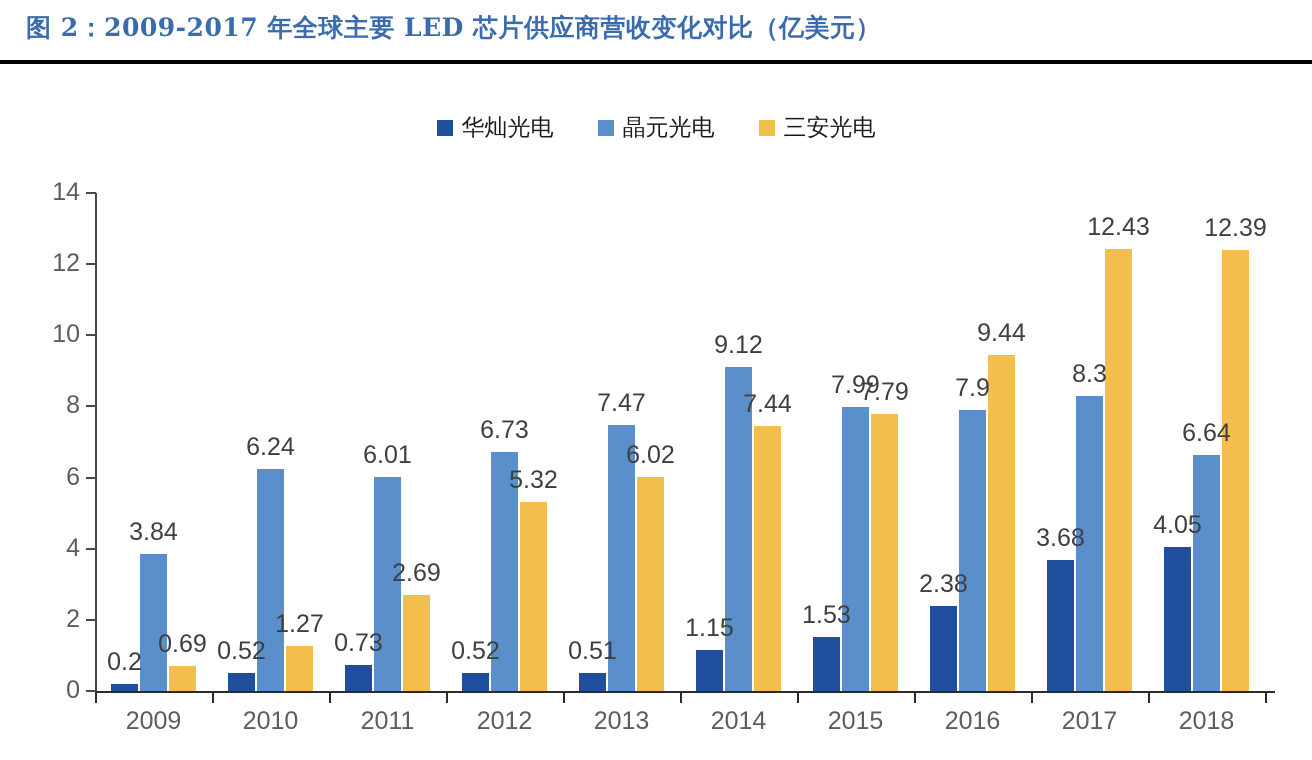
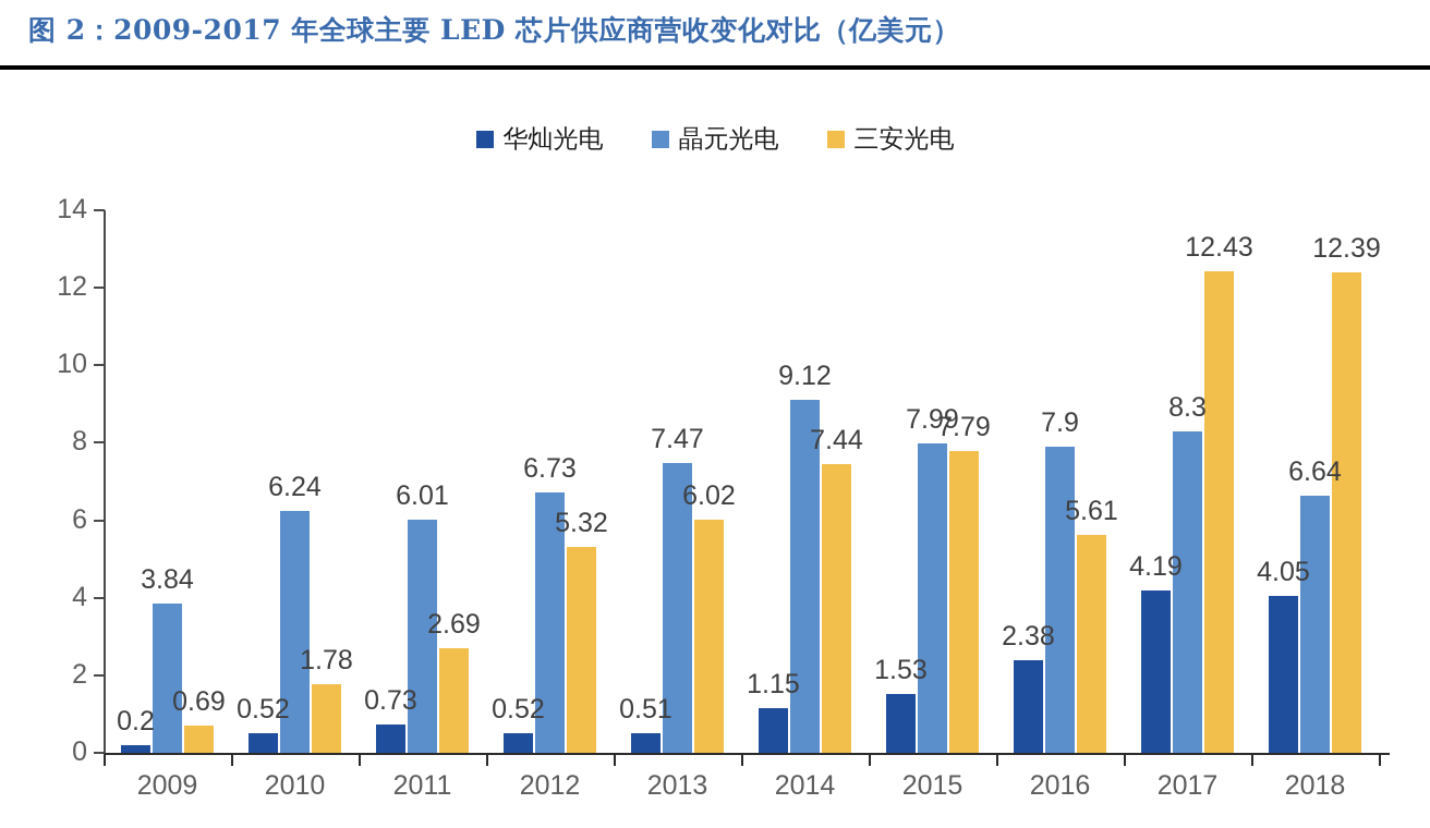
三安光电/2010: 1.27 -> 1.78
三安光电/2016: 9.44 -> 5.61
华灿光电/2017: 3.68 -> 4.19
